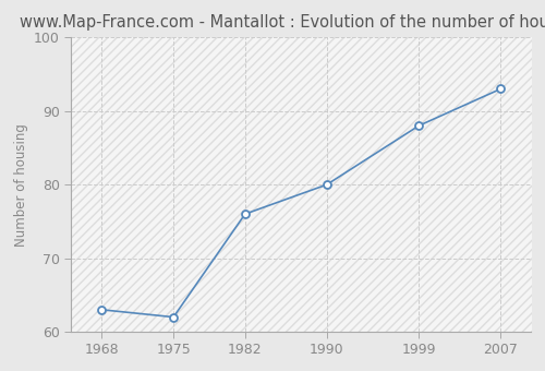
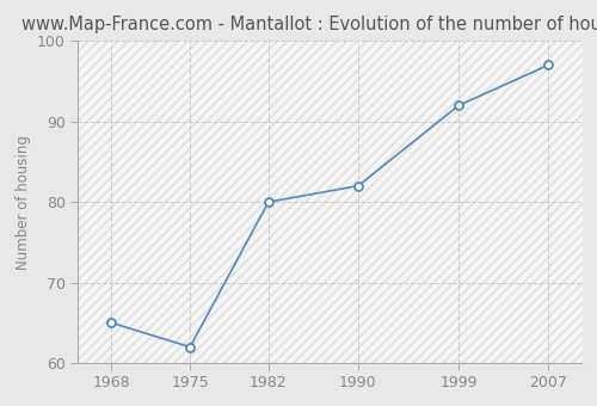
1968: 63 -> 65
1982: 76 -> 80
1990: 80 -> 82
1999: 88 -> 92
2007: 93 -> 97
